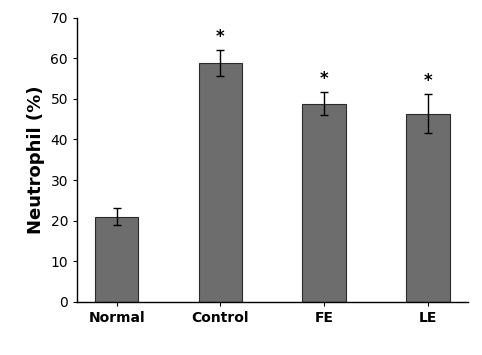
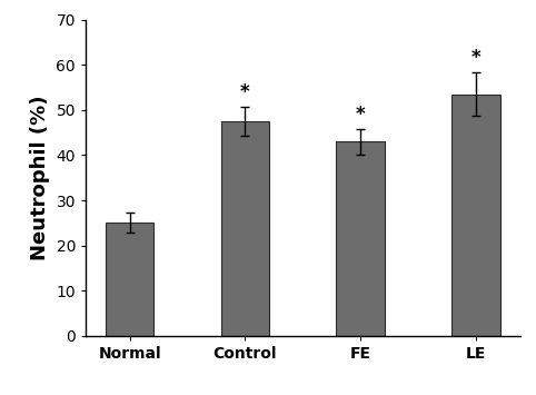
Normal: 21.0 -> 25.0
Control: 58.8 -> 47.5
FE: 48.8 -> 43.0
LE: 46.3 -> 53.5
